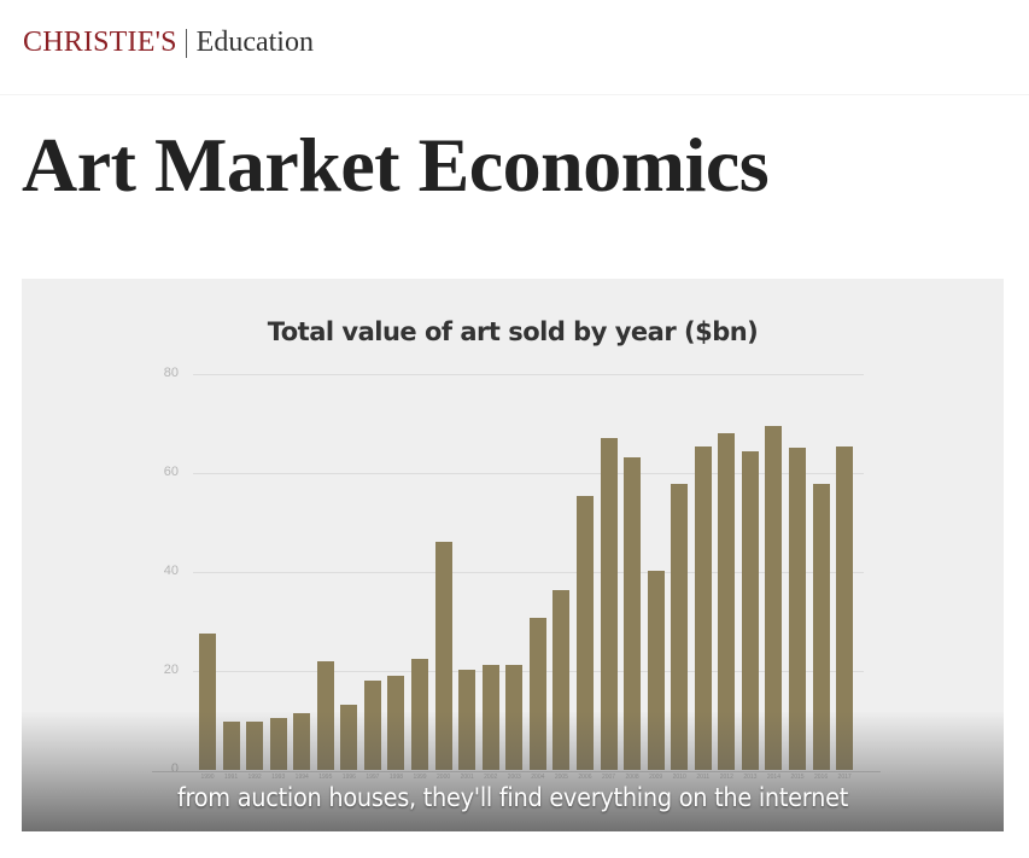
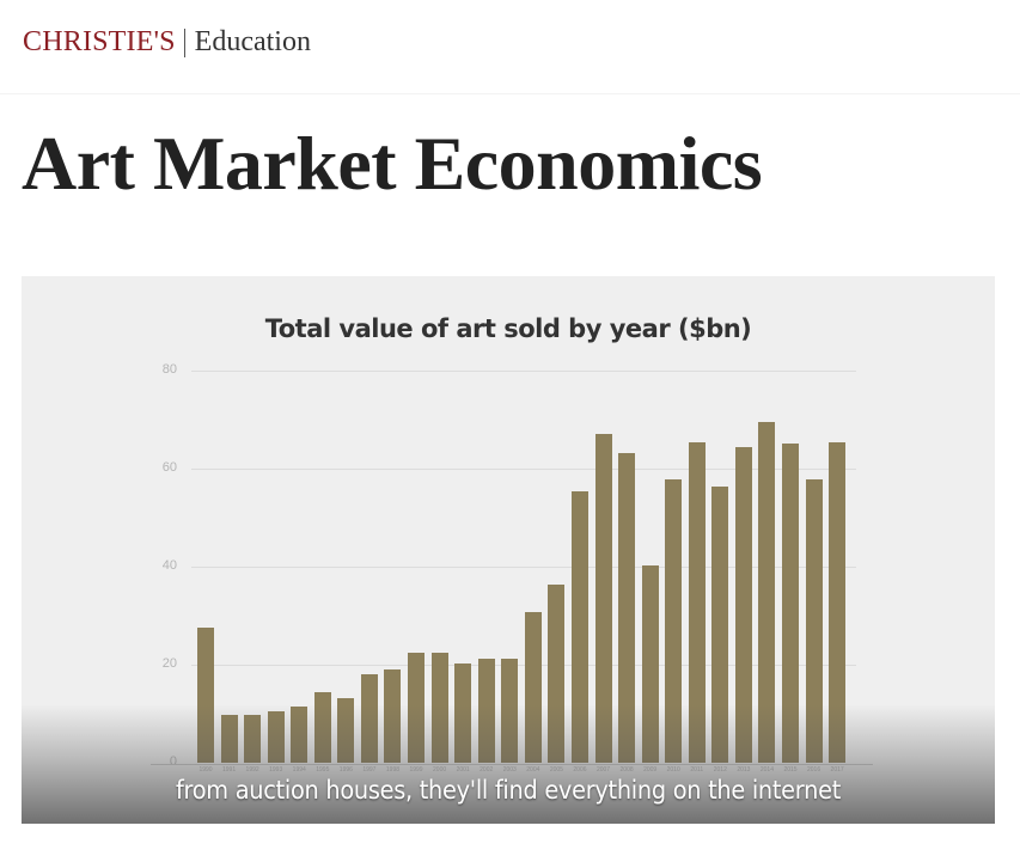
1995: 22 -> 14
2000: 46 -> 22
2012: 68 -> 56
